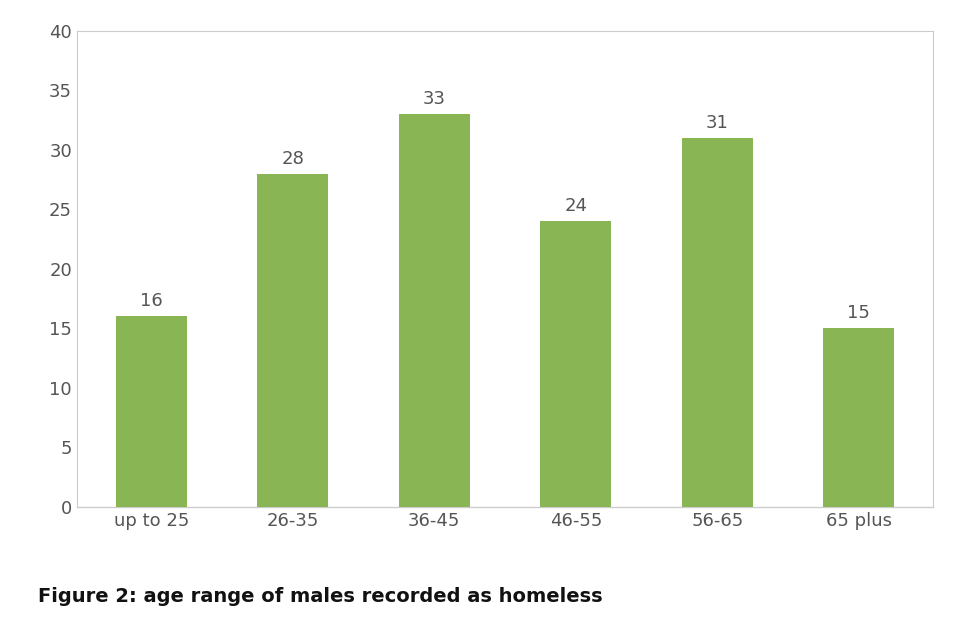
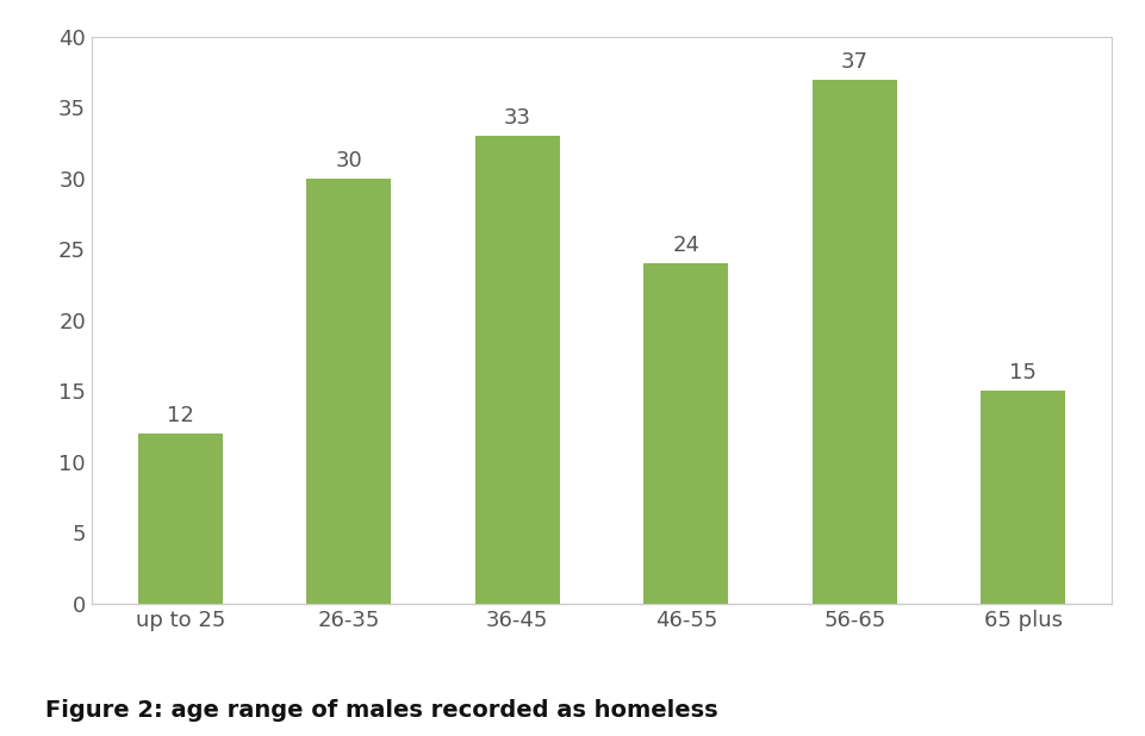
up to 25: 16 -> 12
26-35: 28 -> 30
56-65: 31 -> 37
